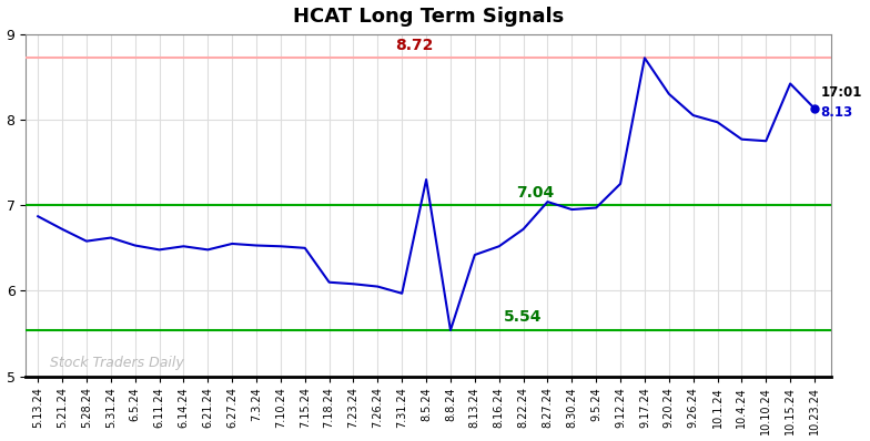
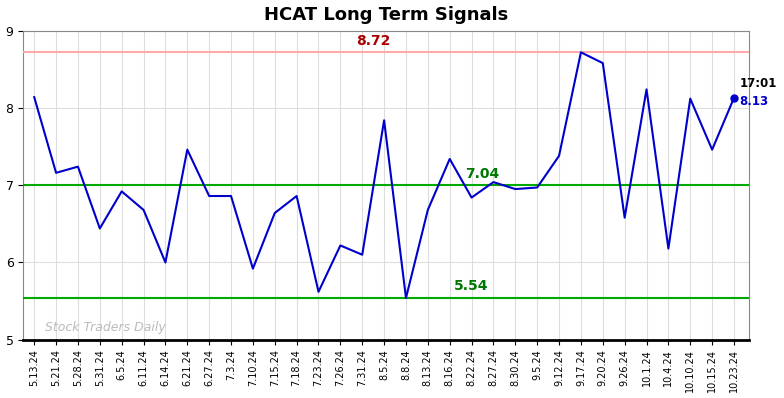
5.13.24: 6.87 -> 8.14
5.21.24: 6.72 -> 7.16
5.28.24: 6.58 -> 7.24
5.31.24: 6.62 -> 6.44
6.5.24: 6.53 -> 6.92
6.11.24: 6.48 -> 6.68
6.14.24: 6.52 -> 6.00
6.21.24: 6.48 -> 7.46
6.27.24: 6.55 -> 6.86
7.3.24: 6.53 -> 6.86
7.10.24: 6.52 -> 5.92
7.15.24: 6.50 -> 6.64
7.18.24: 6.10 -> 6.86
7.23.24: 6.08 -> 5.62
7.26.24: 6.05 -> 6.22
7.31.24: 5.97 -> 6.10
8.5.24: 7.30 -> 7.84
8.13.24: 6.42 -> 6.68
8.16.24: 6.52 -> 7.34
8.22.24: 6.72 -> 6.84
9.12.24: 7.25 -> 7.38
9.20.24: 8.30 -> 8.58
9.26.24: 8.05 -> 6.58
10.1.24: 7.97 -> 8.24
10.4.24: 7.77 -> 6.18
10.10.24: 7.75 -> 8.12
10.15.24: 8.42 -> 7.46
